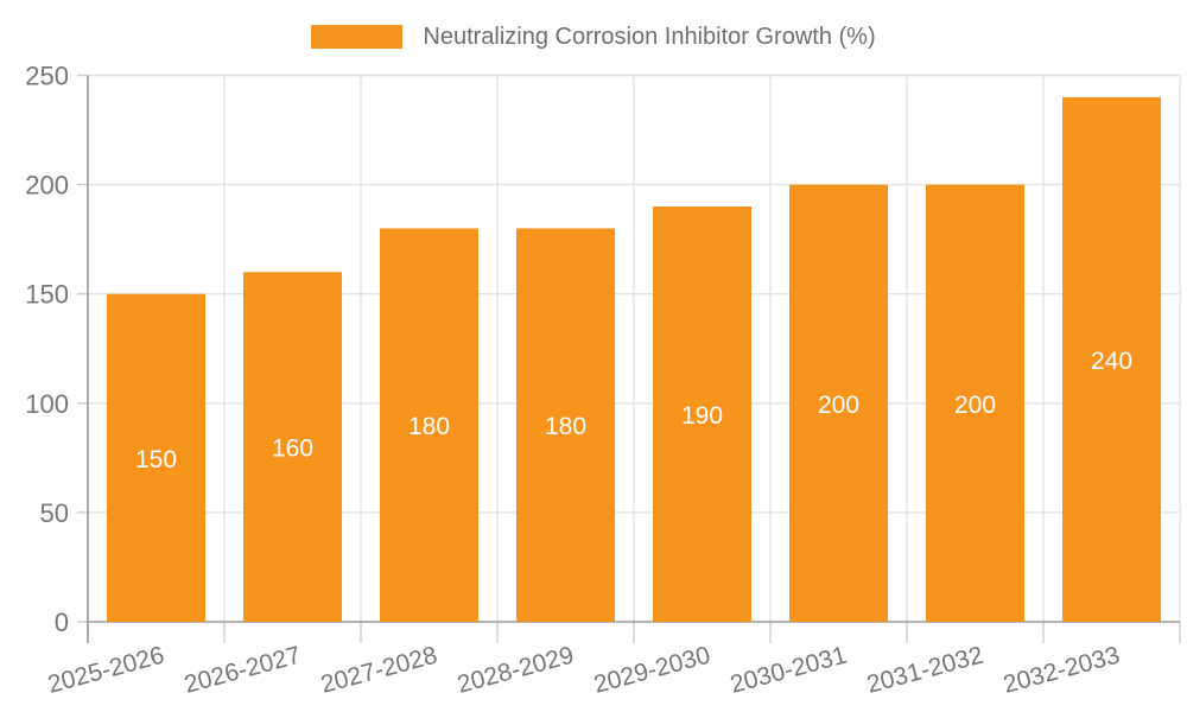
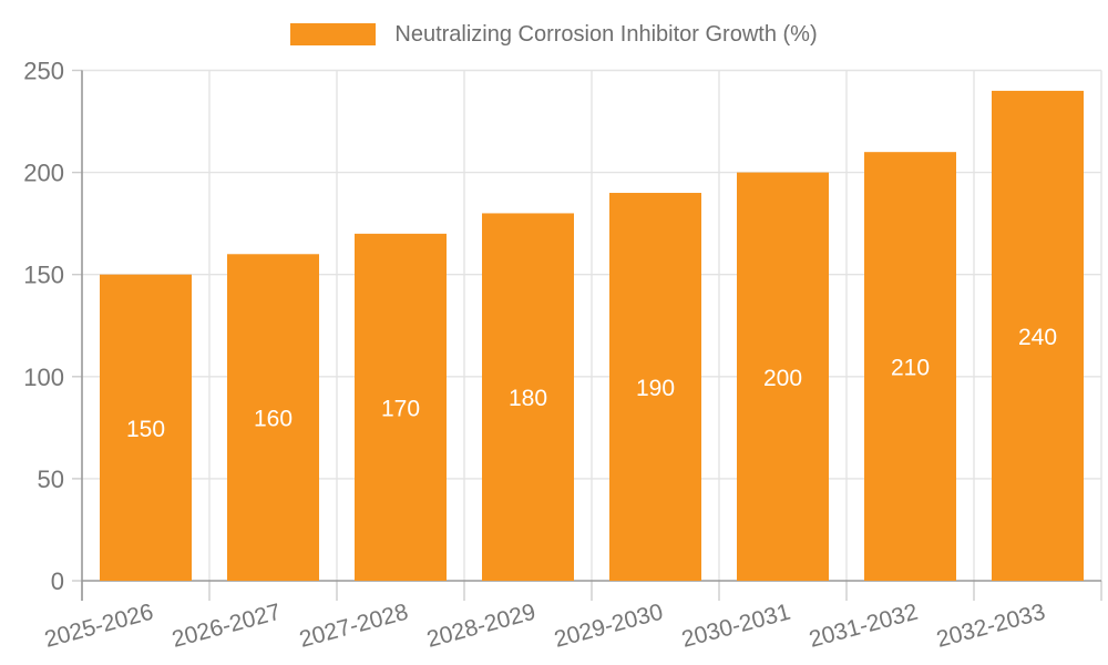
2027-2028: 180 -> 170
2031-2032: 200 -> 210
